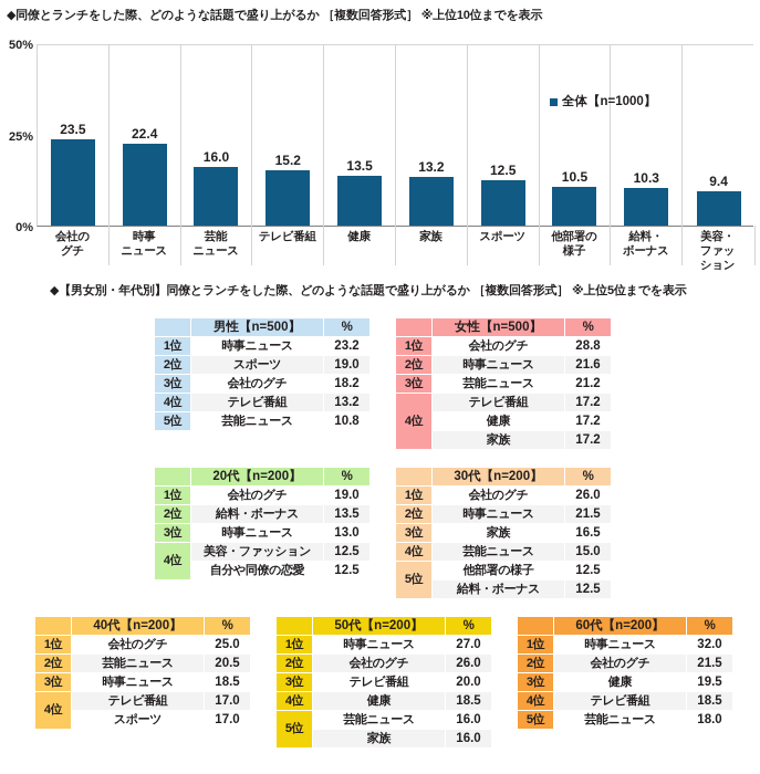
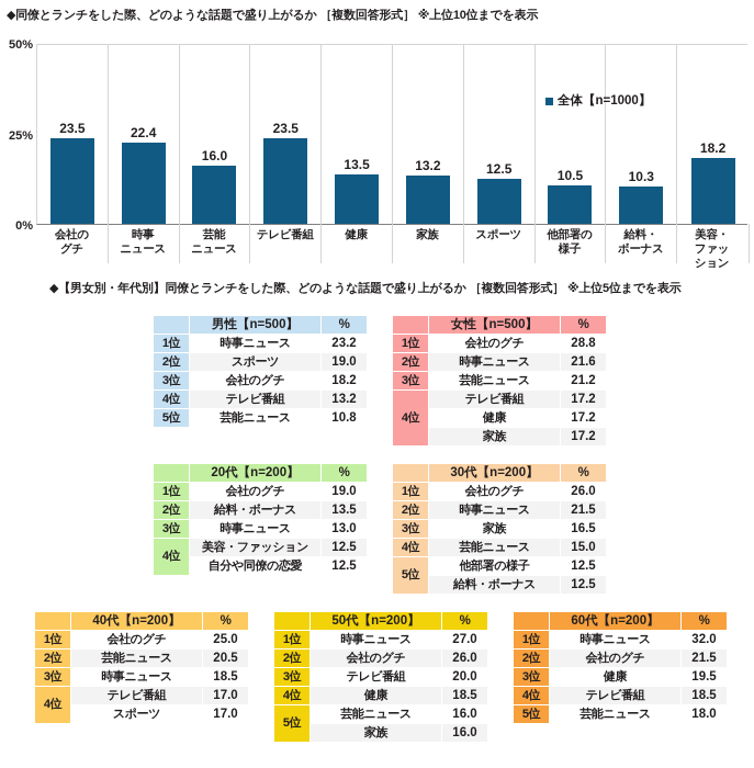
テレビ番組: 15.2 -> 23.5
美容・ ファッ ション: 9.4 -> 18.2
